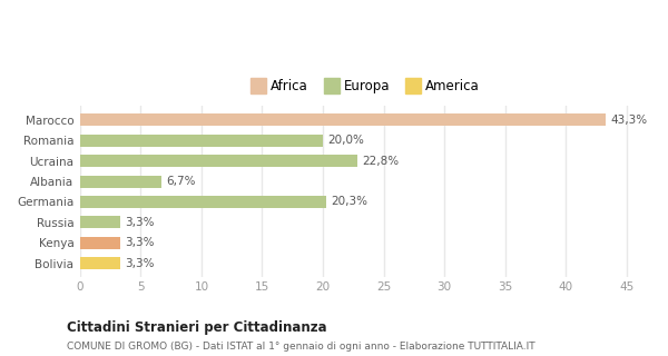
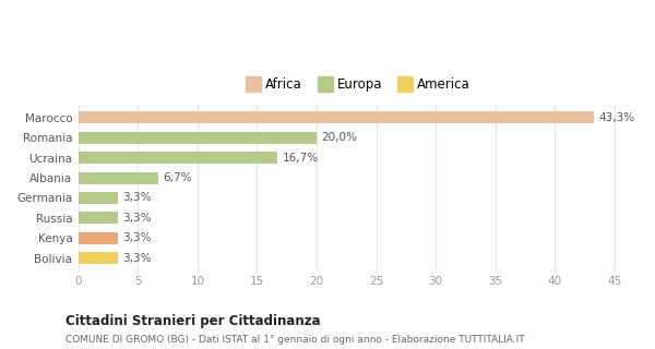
Ucraina: 22,8% -> 16,7%
Germania: 20,3% -> 3,3%
